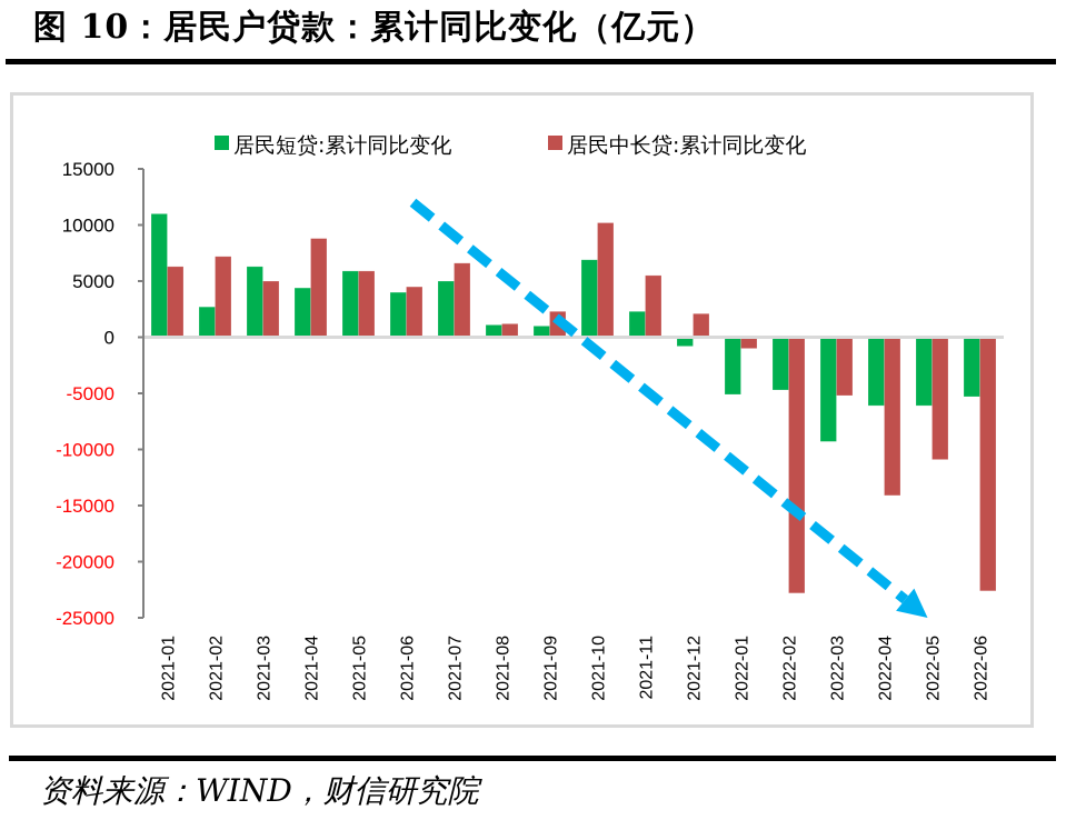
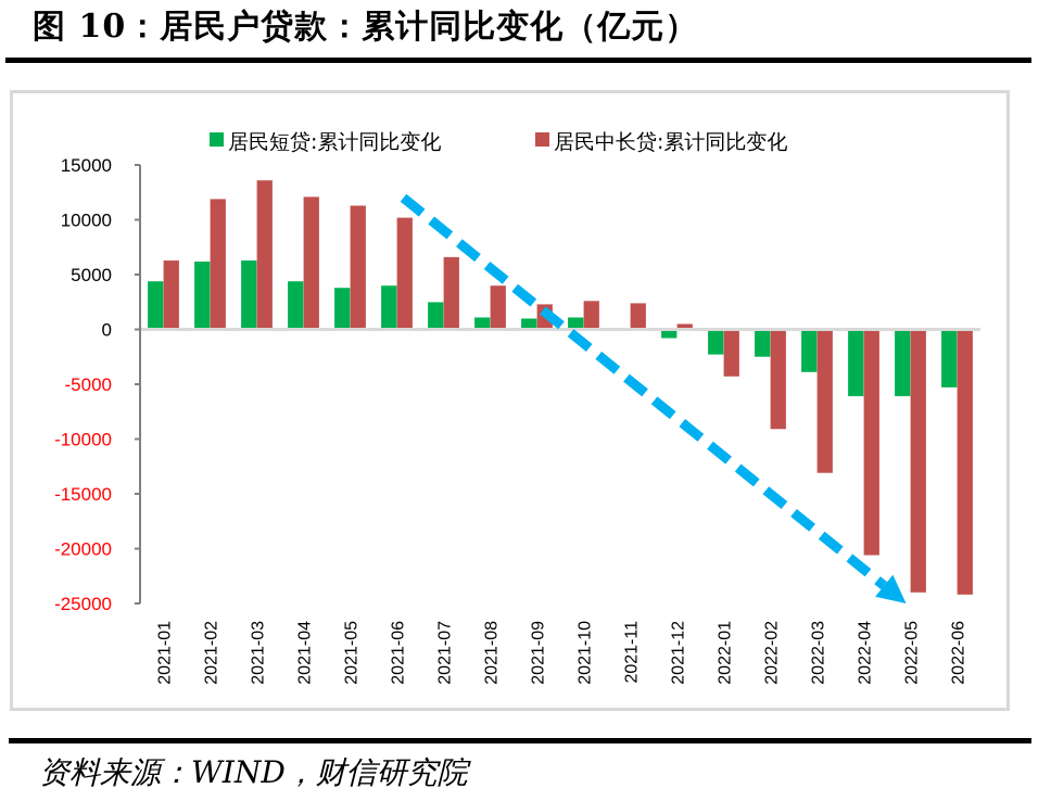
居民短贷:累计同比变化/2021-01: 11000 -> 4400
居民短贷:累计同比变化/2021-02: 2700 -> 6200
居民中长贷:累计同比变化/2021-02: 7200 -> 11900
居民中长贷:累计同比变化/2021-03: 5000 -> 13600
居民中长贷:累计同比变化/2021-04: 8800 -> 12100
居民短贷:累计同比变化/2021-05: 5900 -> 3800
居民中长贷:累计同比变化/2021-05: 5900 -> 11300
居民中长贷:累计同比变化/2021-06: 4500 -> 10200
居民短贷:累计同比变化/2021-07: 5000 -> 2500
居民中长贷:累计同比变化/2021-08: 1200 -> 4000
居民短贷:累计同比变化/2021-10: 6900 -> 1100
居民中长贷:累计同比变化/2021-10: 10200 -> 2600
居民短贷:累计同比变化/2021-11: 2300 -> 100
居民中长贷:累计同比变化/2021-11: 5500 -> 2400
居民中长贷:累计同比变化/2021-12: 2100 -> 500
居民短贷:累计同比变化/2022-01: -5100 -> -2300
居民中长贷:累计同比变化/2022-01: -1000 -> -4300
居民短贷:累计同比变化/2022-02: -4700 -> -2500
居民中长贷:累计同比变化/2022-02: -22800 -> -9100
居民短贷:累计同比变化/2022-03: -9300 -> -3900
居民中长贷:累计同比变化/2022-03: -5200 -> -13100
居民中长贷:累计同比变化/2022-04: -14100 -> -20600
居民中长贷:累计同比变化/2022-05: -10900 -> -24000
居民中长贷:累计同比变化/2022-06: -22600 -> -24200
